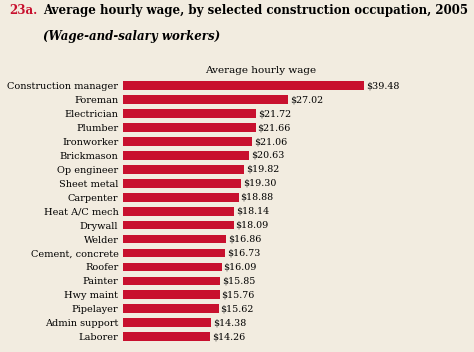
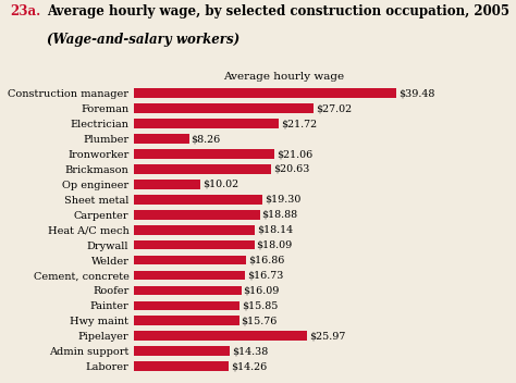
Plumber: $21.66 -> $8.26
Op engineer: $19.82 -> $10.02
Pipelayer: $15.62 -> $25.97
